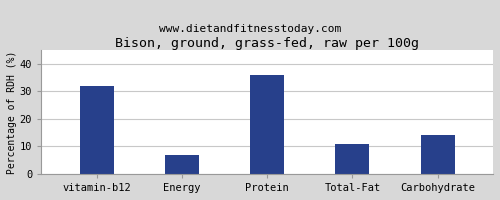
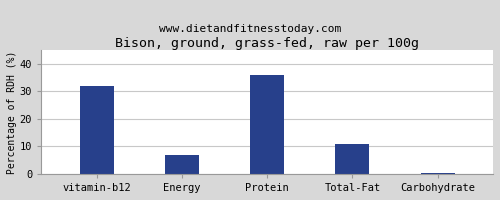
Carbohydrate: 14.0 -> 0.5
